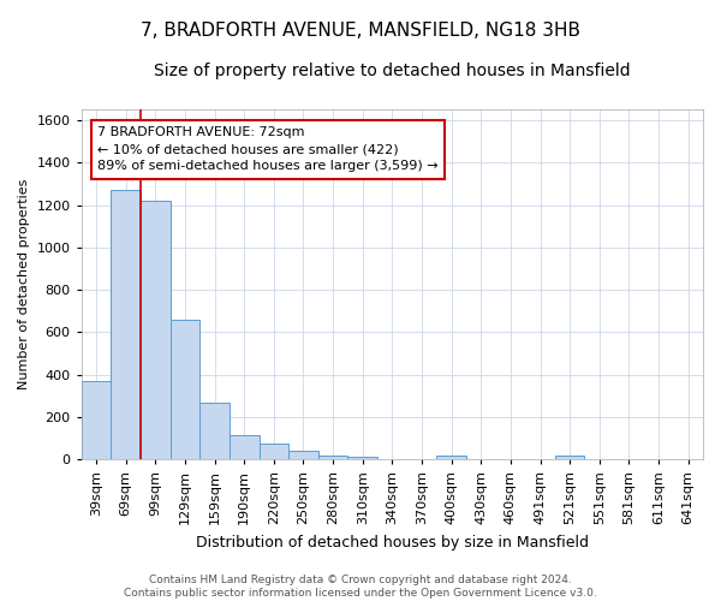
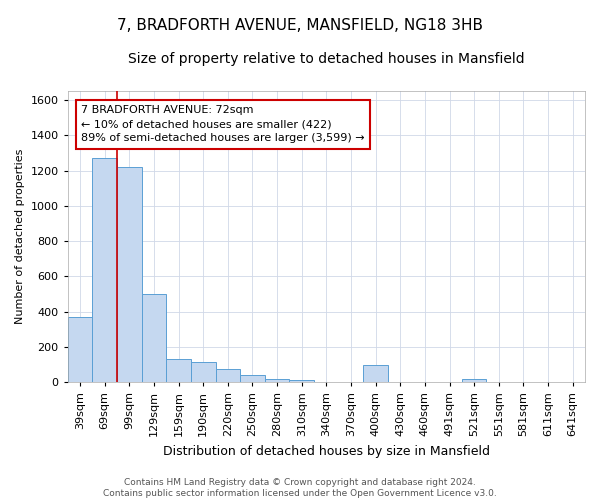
129sqm: 660 -> 500
159sqm: 270 -> 130
400sqm: 20 -> 100
